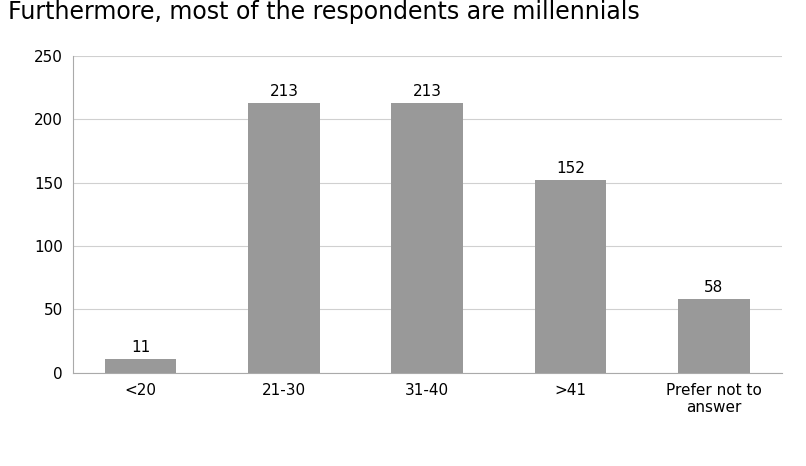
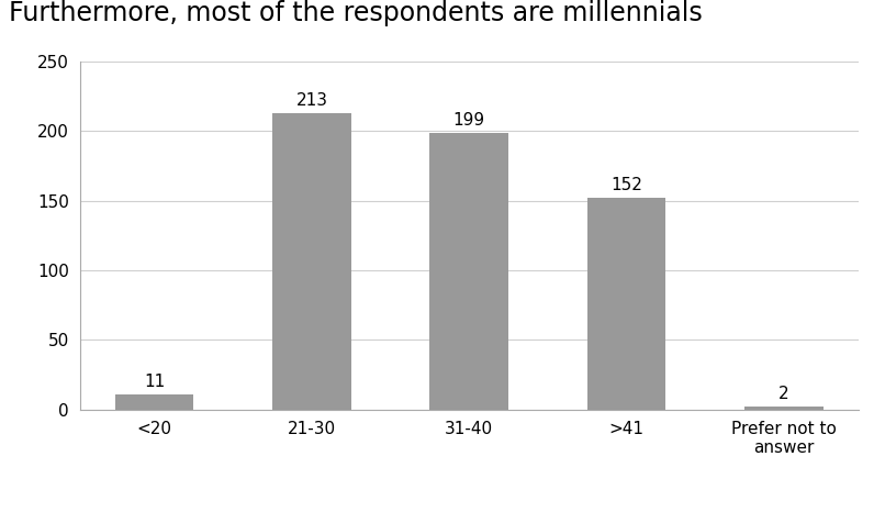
31-40: 213 -> 199
Prefer not to answer: 58 -> 2
